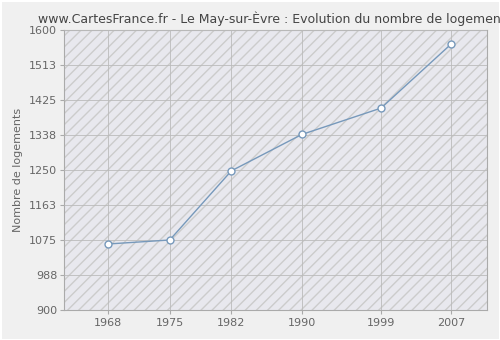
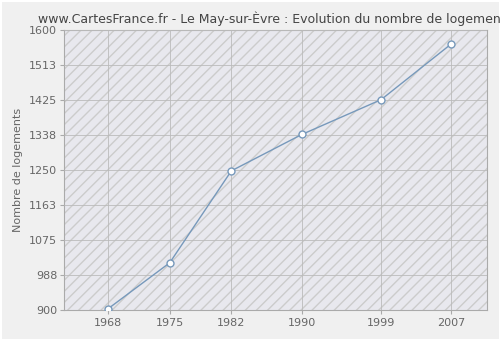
1968: 1065 -> 903
1975: 1075 -> 1018
1999: 1405 -> 1426
